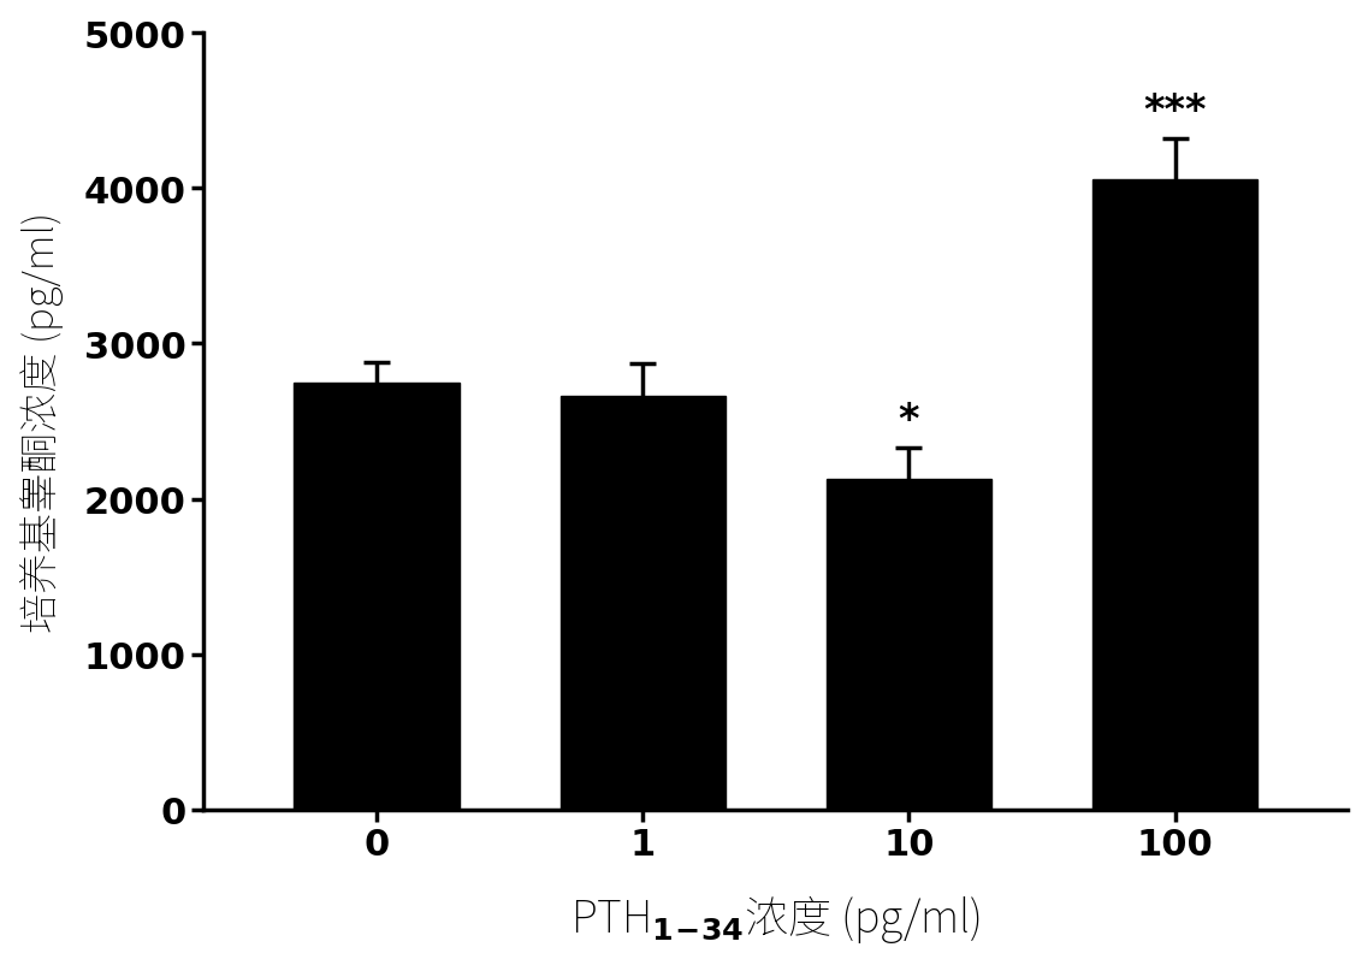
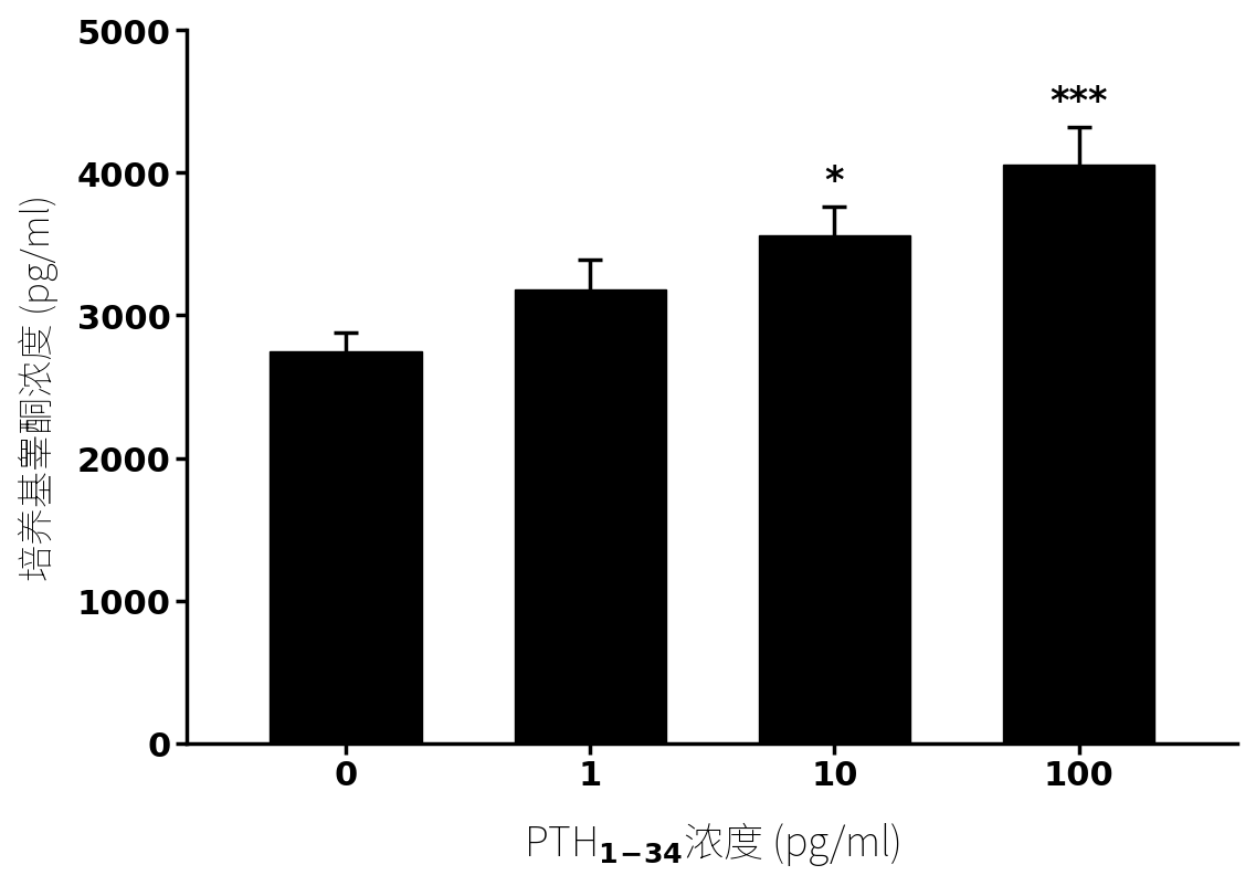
1: 2660 -> 3180
10: 2130 -> 3560
